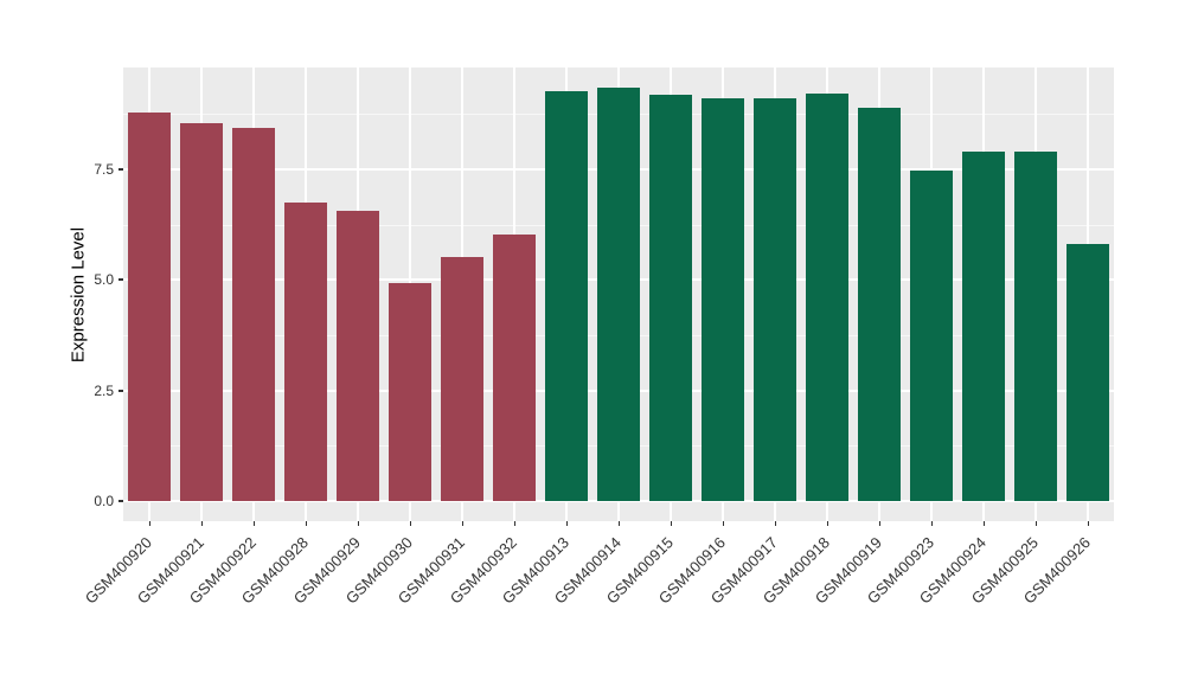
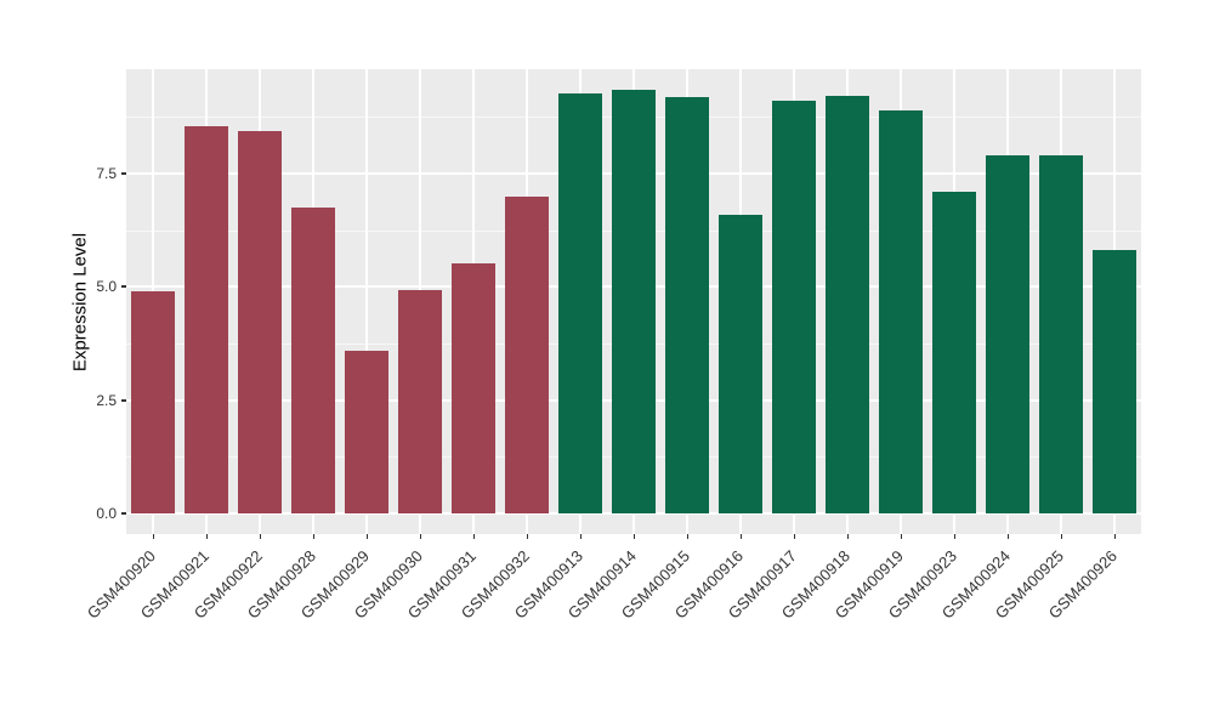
GSM400920: 8.8 -> 4.9
GSM400929: 6.6 -> 3.6
GSM400932: 6.0 -> 7.0
GSM400916: 9.1 -> 6.6
GSM400923: 7.5 -> 7.1
